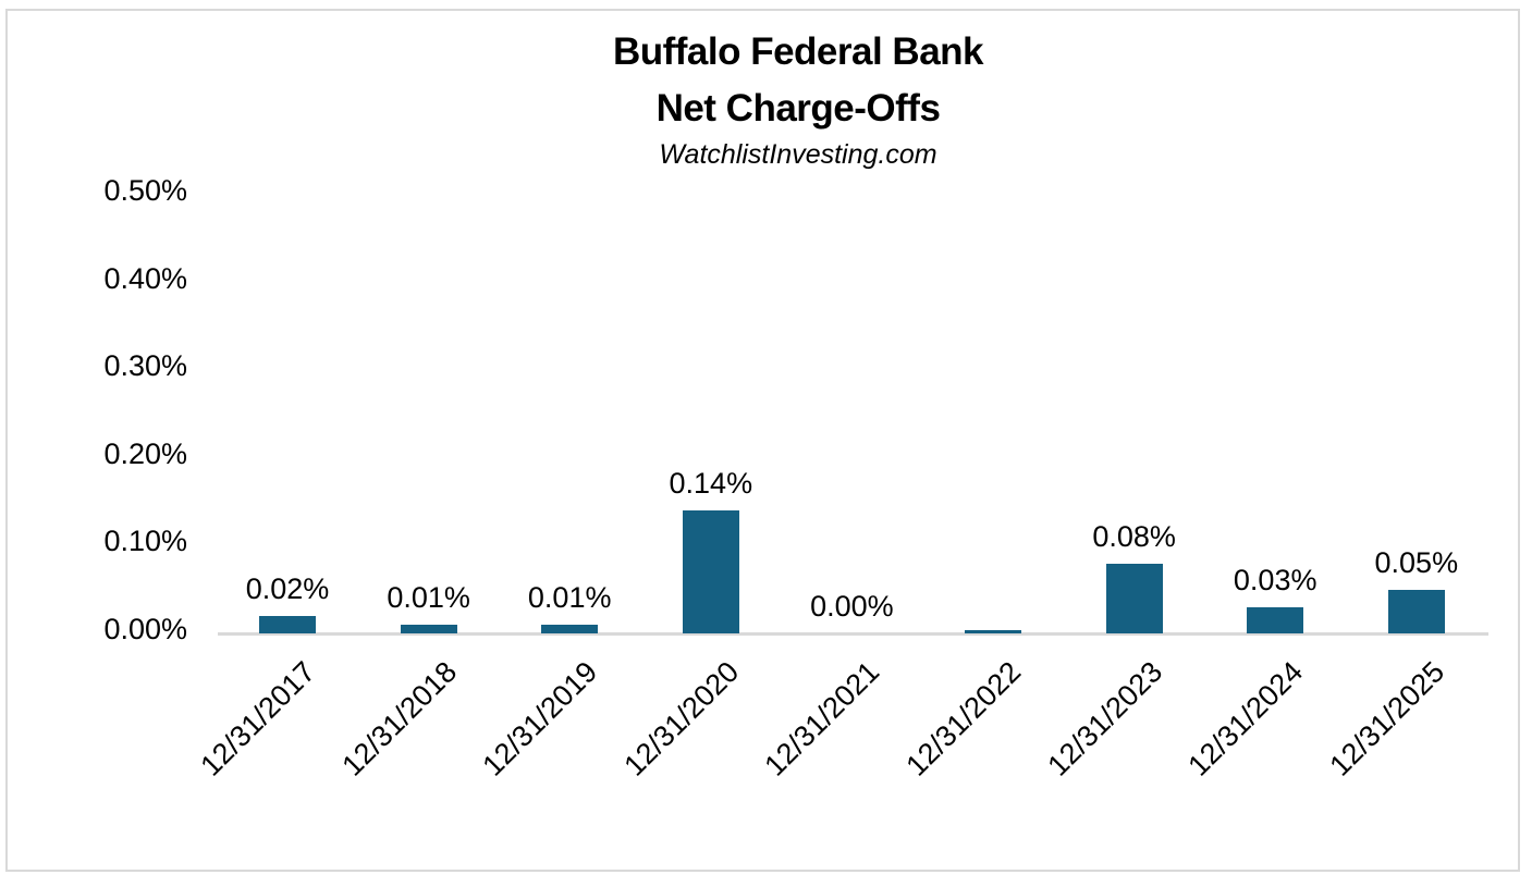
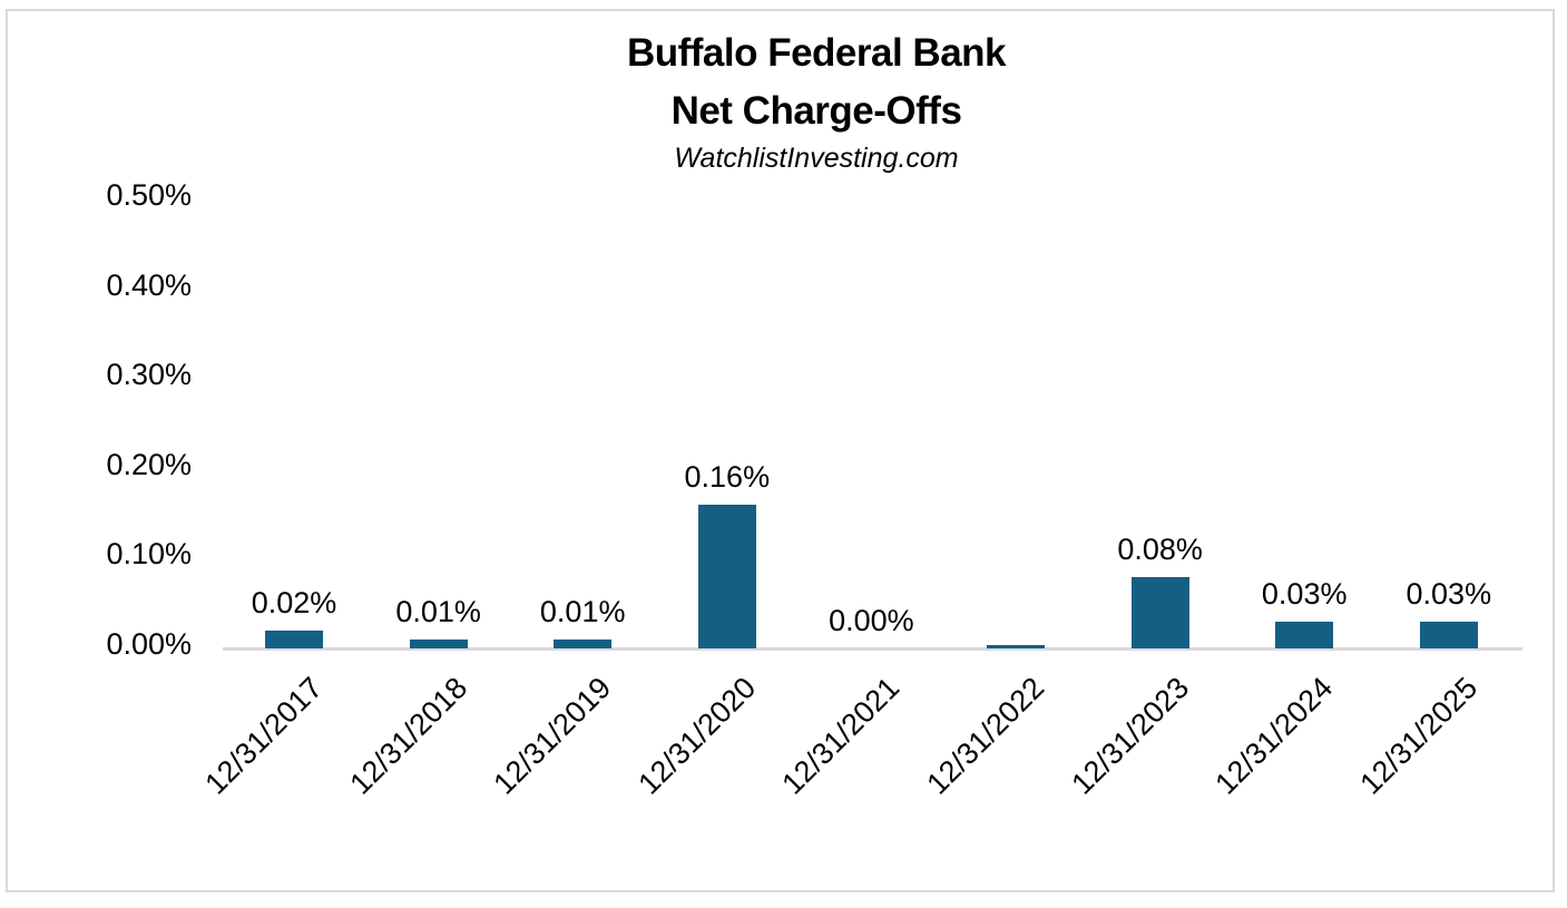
12/31/2020: 0.14% -> 0.16%
12/31/2025: 0.05% -> 0.03%
